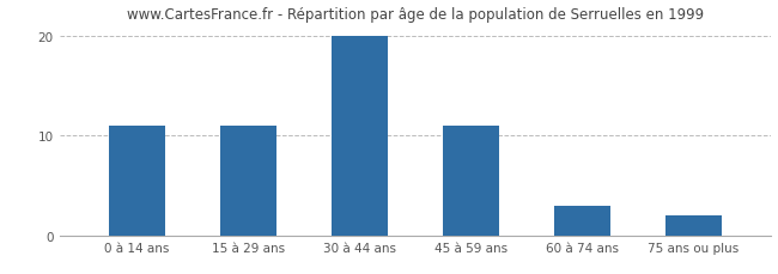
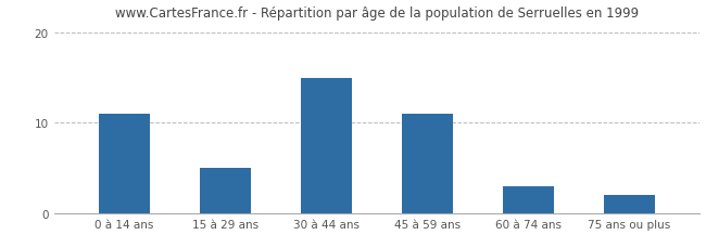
15 à 29 ans: 11 -> 5
30 à 44 ans: 20 -> 15
